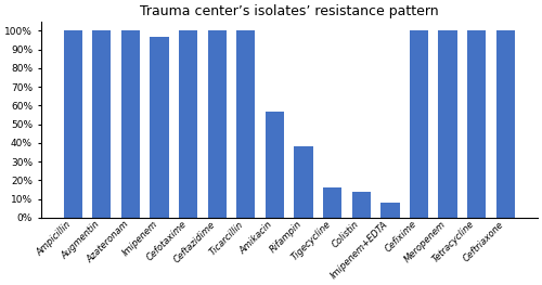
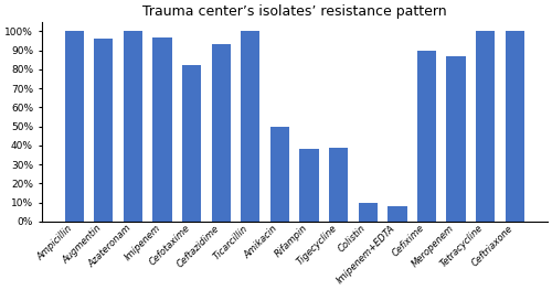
Augmentin: 100% -> 96%
Cefotaxime: 100% -> 82%
Ceftazidime: 100% -> 93%
Amikacin: 57% -> 50%
Tigecycline: 16% -> 39%
Colistin: 14% -> 10%
Cefixime: 100% -> 90%
Meropenem: 100% -> 87%
